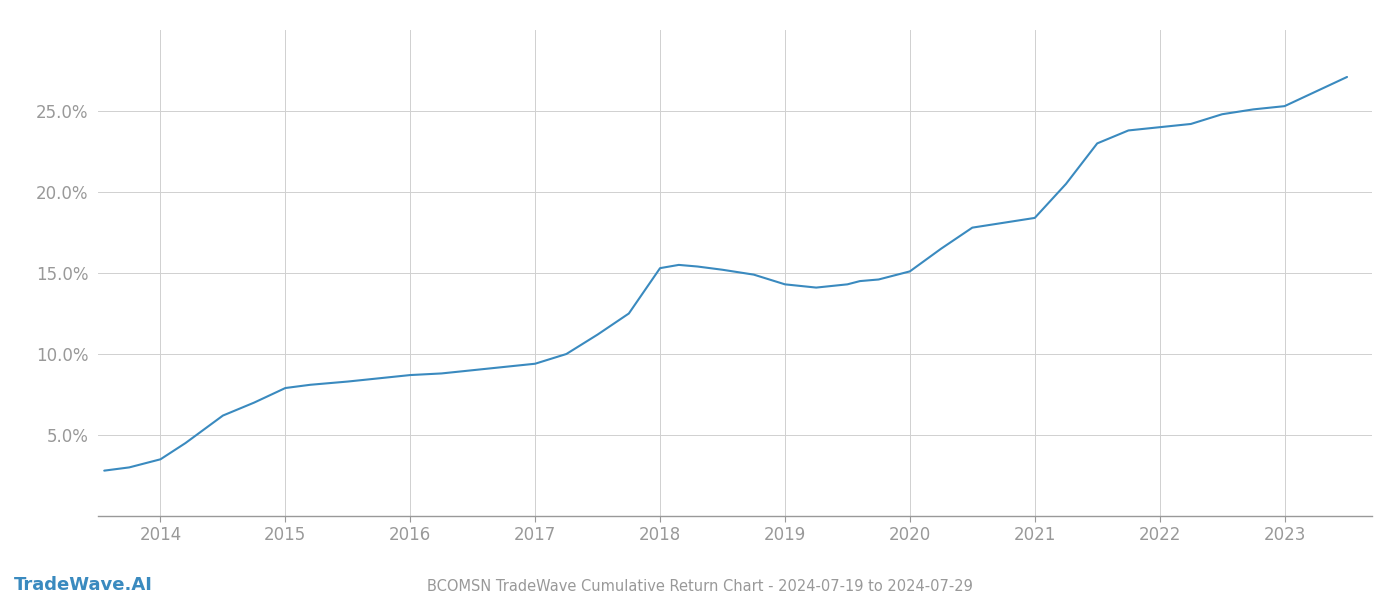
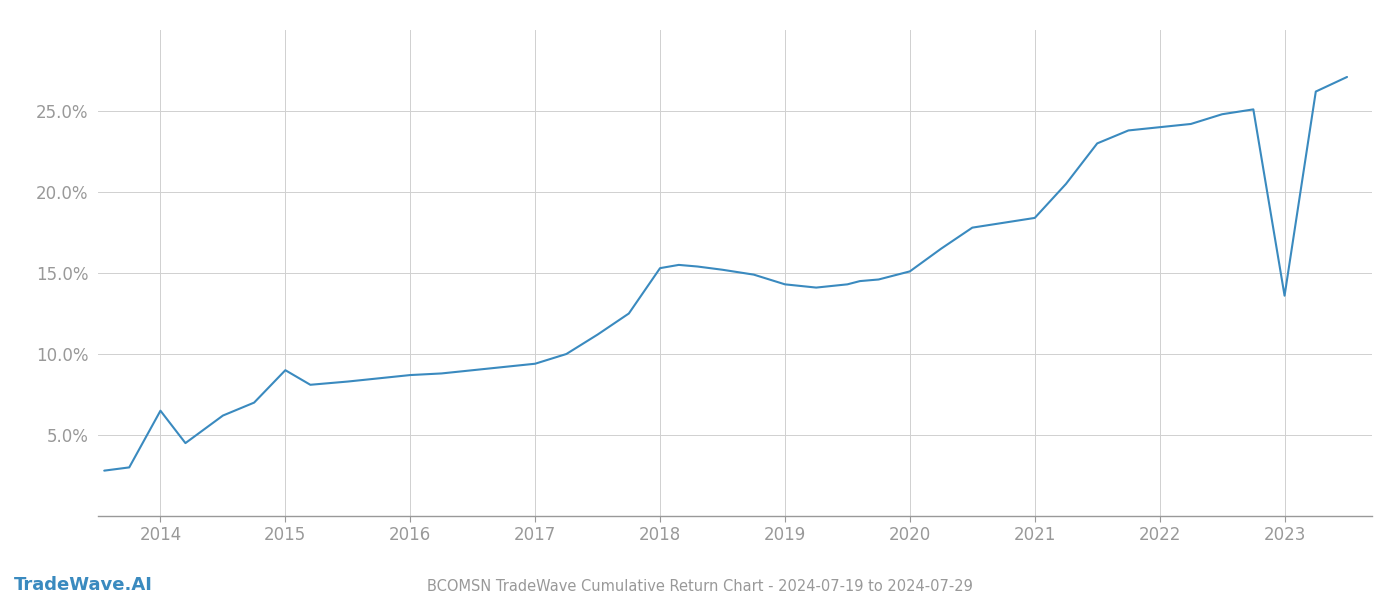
2014: 3.5% -> 6.5%
2015: 7.9% -> 9.0%
2023: 25.3% -> 13.6%
